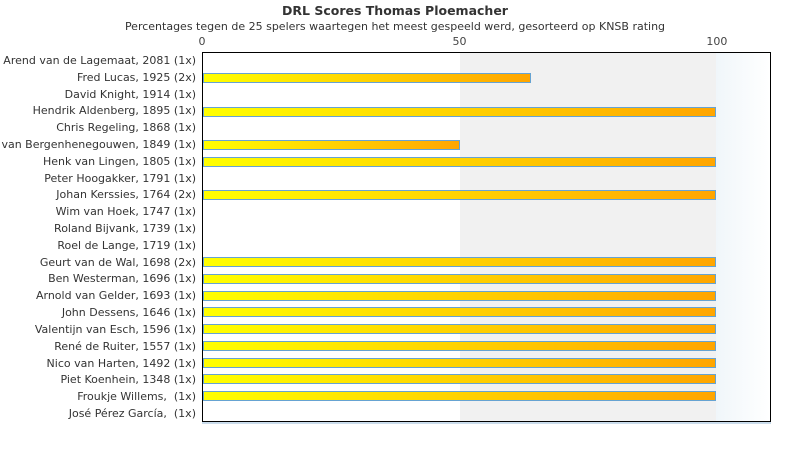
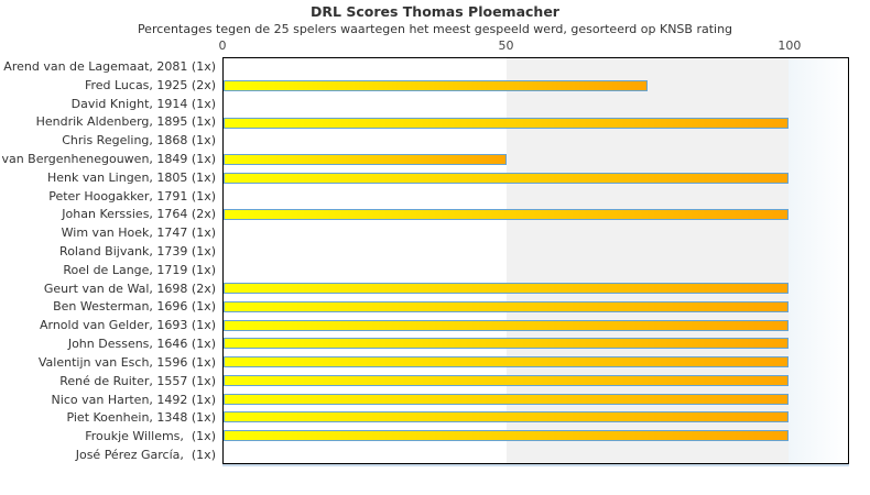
Fred Lucas, 1925 (2x): 64 -> 75
